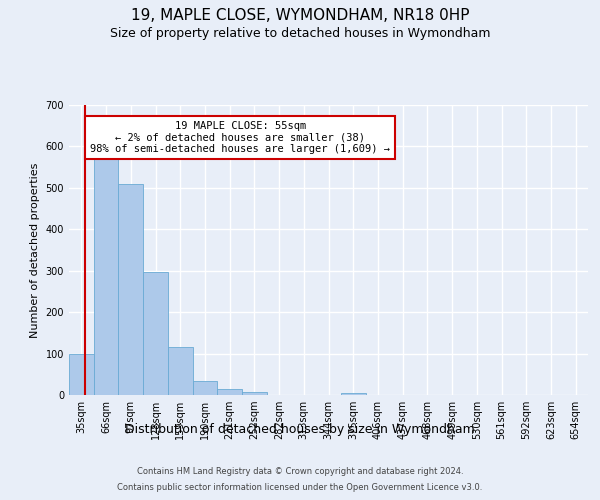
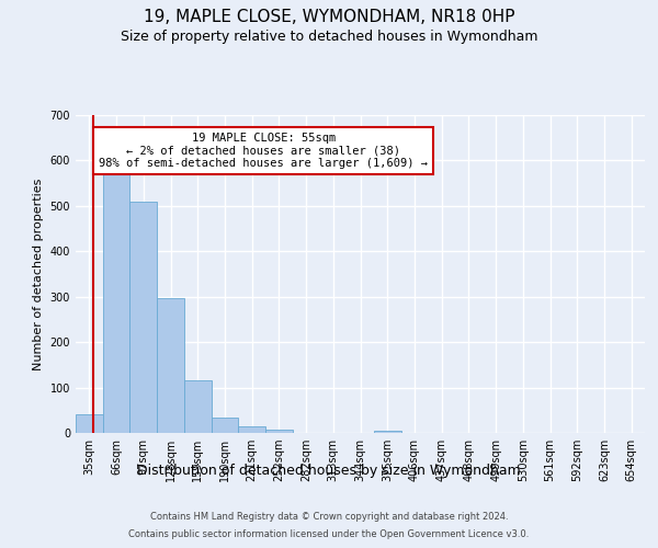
35sqm: 100 -> 40
